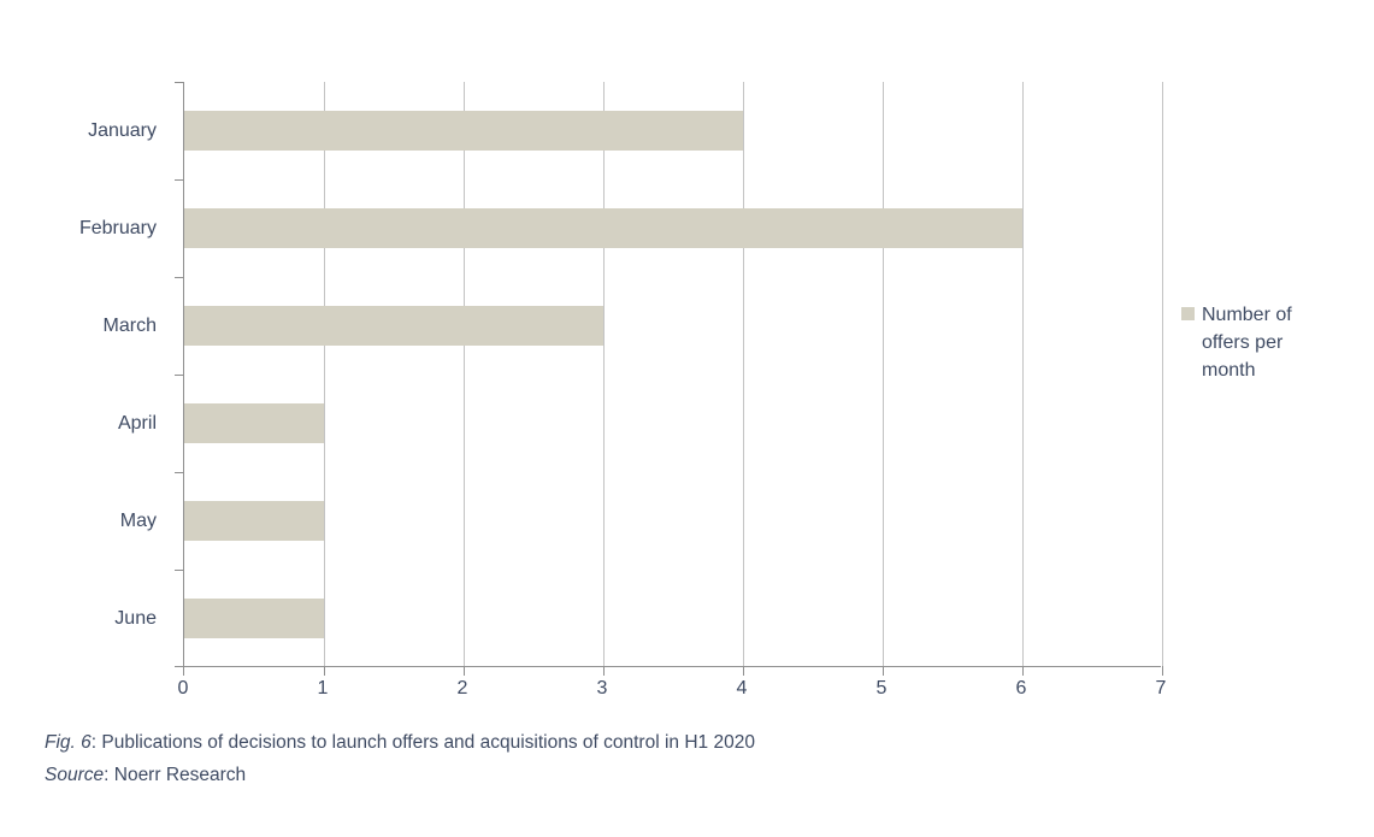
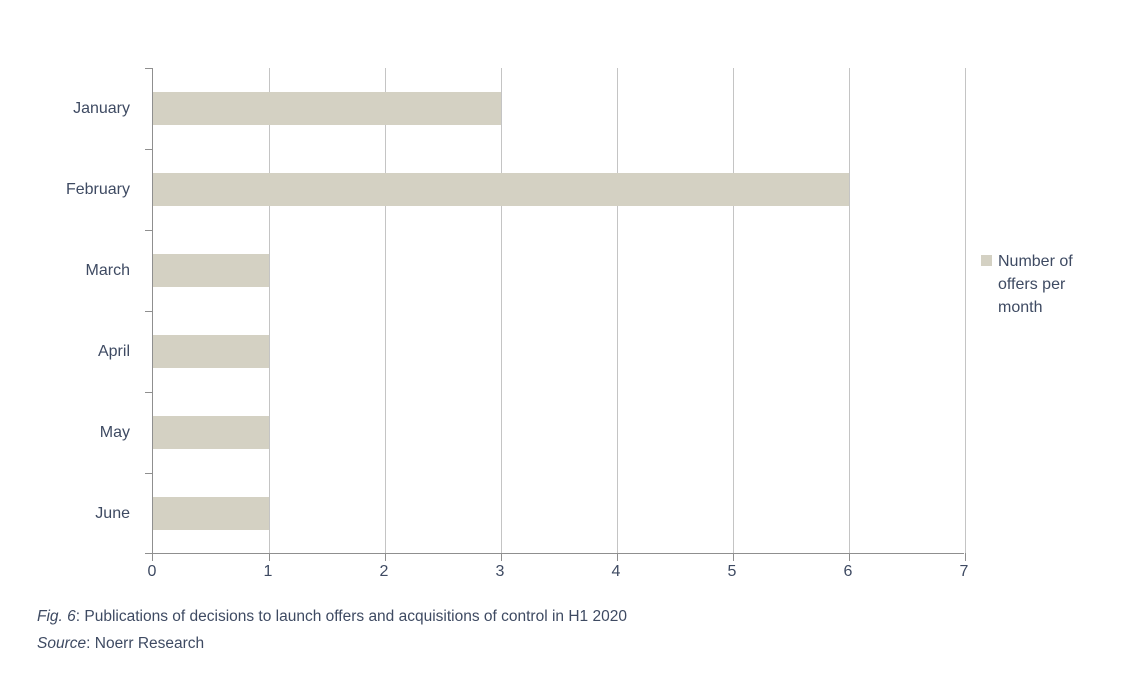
January: 4 -> 3
March: 3 -> 1
